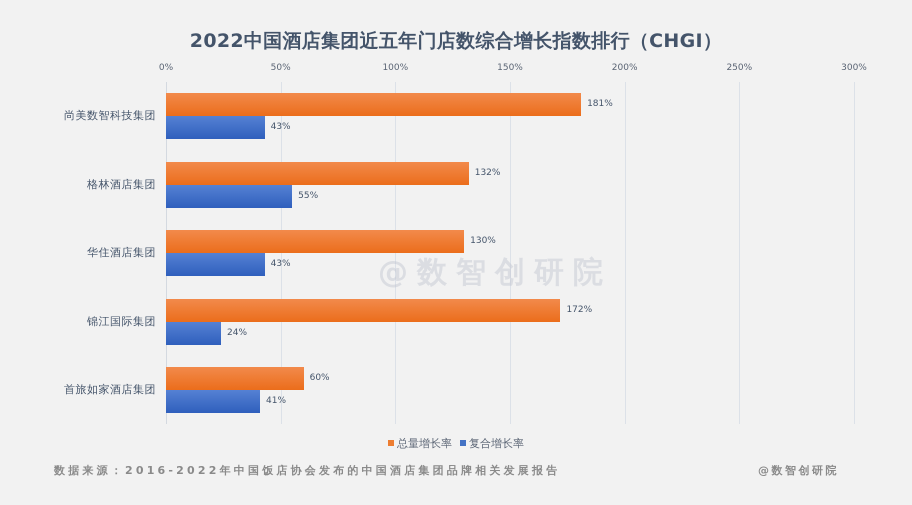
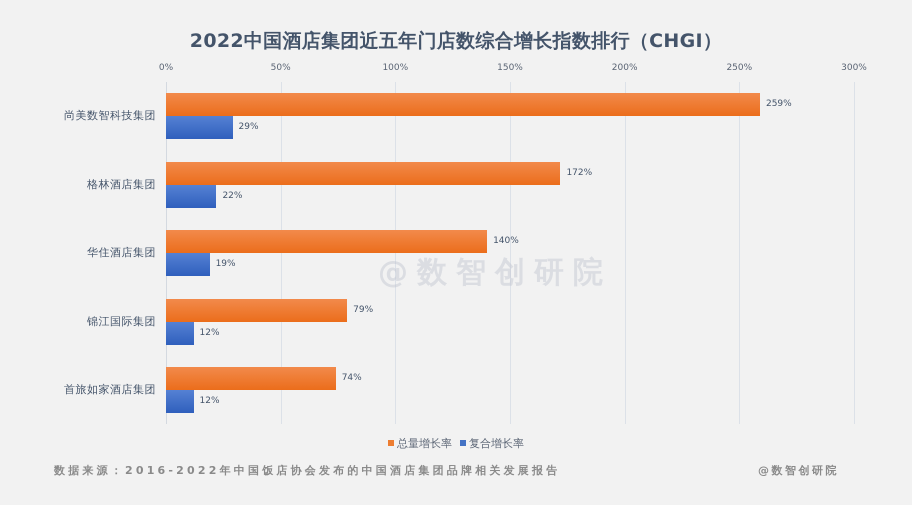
总量增长率/尚美数智科技集团: 181% -> 259%
复合增长率/尚美数智科技集团: 43% -> 29%
总量增长率/格林酒店集团: 132% -> 172%
复合增长率/格林酒店集团: 55% -> 22%
总量增长率/华住酒店集团: 130% -> 140%
复合增长率/华住酒店集团: 43% -> 19%
总量增长率/锦江国际集团: 172% -> 79%
复合增长率/锦江国际集团: 24% -> 12%
总量增长率/首旅如家酒店集团: 60% -> 74%
复合增长率/首旅如家酒店集团: 41% -> 12%
